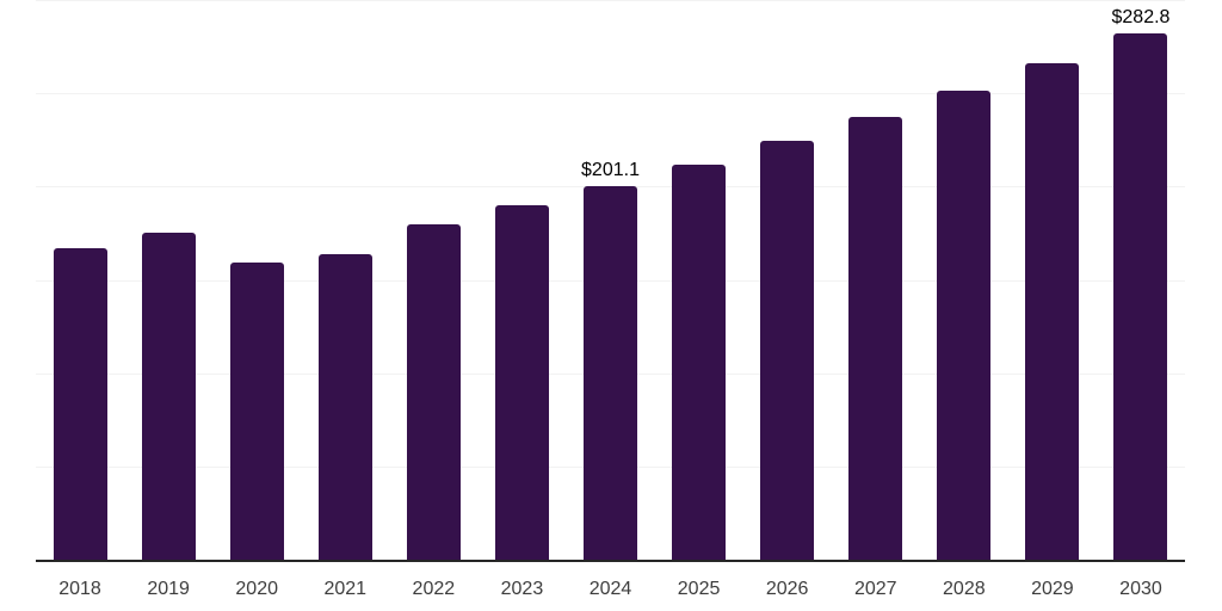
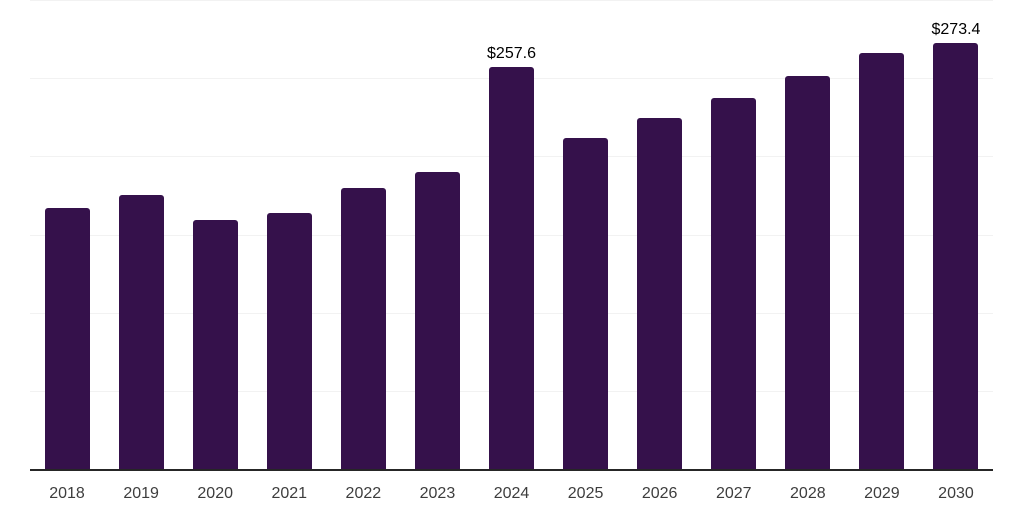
2024: $201.1 -> $257.6
2030: $282.8 -> $273.4
